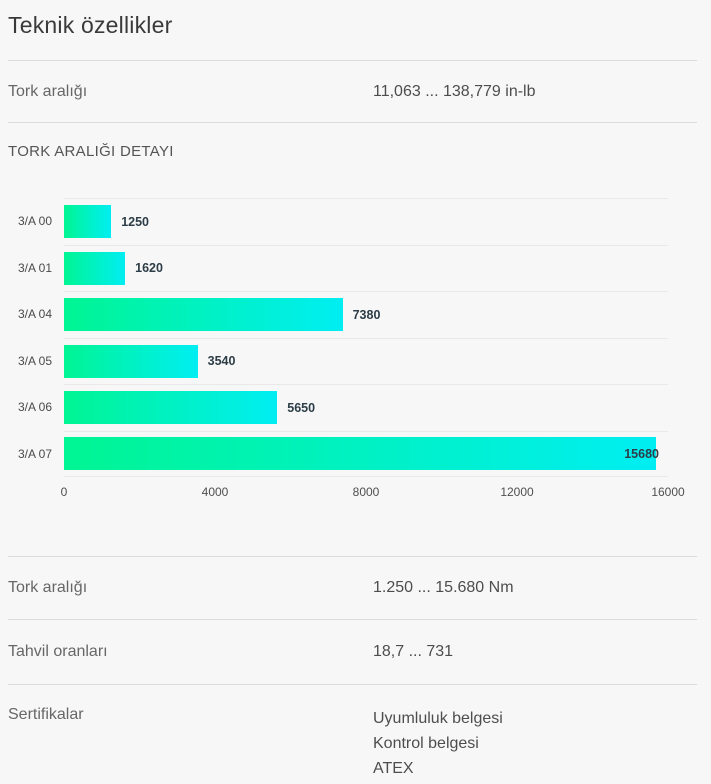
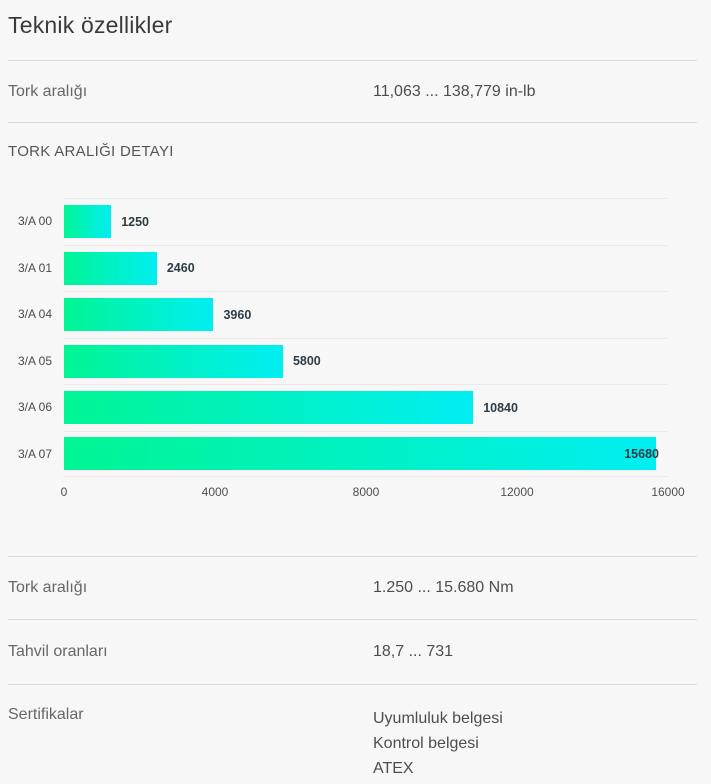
3/A 01: 1620 -> 2460
3/A 04: 7380 -> 3960
3/A 05: 3540 -> 5800
3/A 06: 5650 -> 10840
